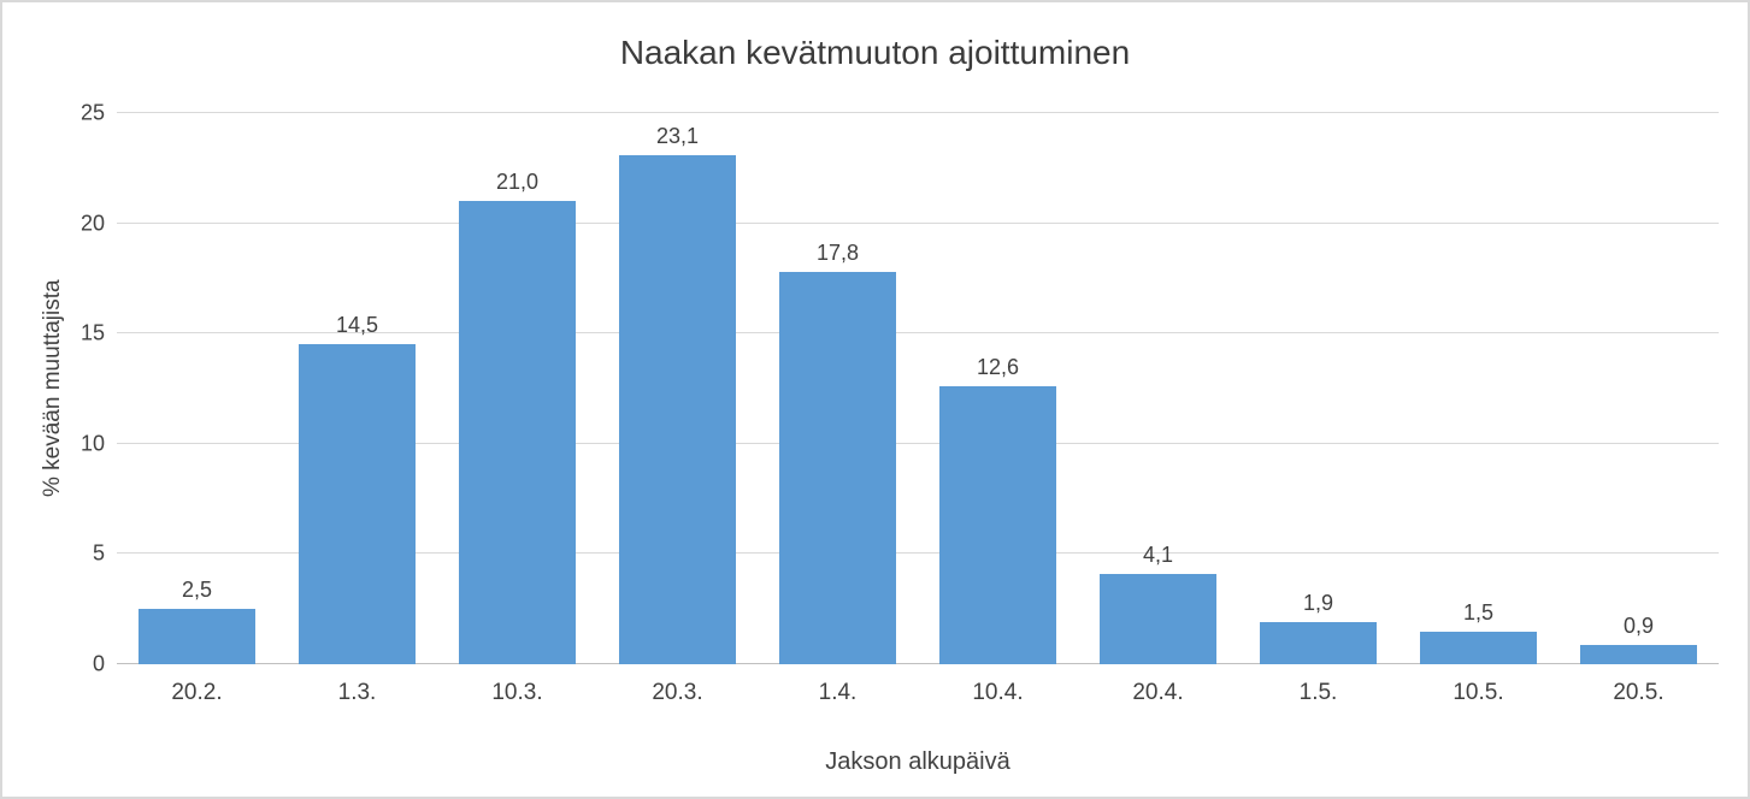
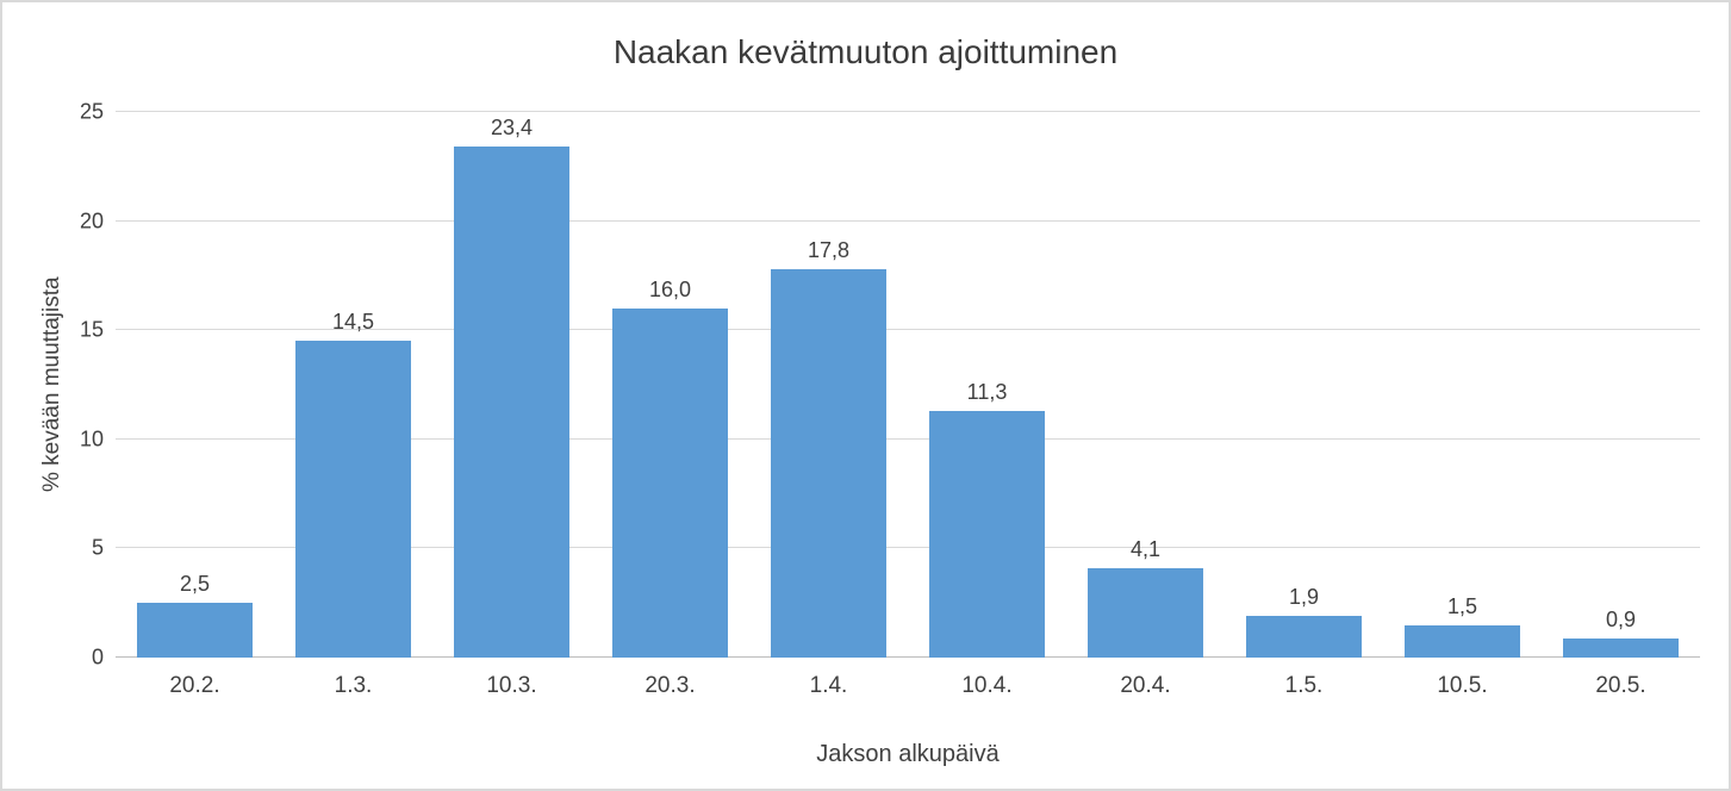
10.3.: 21,0 -> 23,4
20.3.: 23,1 -> 16,0
10.4.: 12,6 -> 11,3
